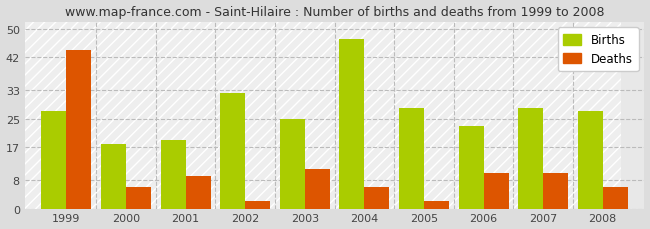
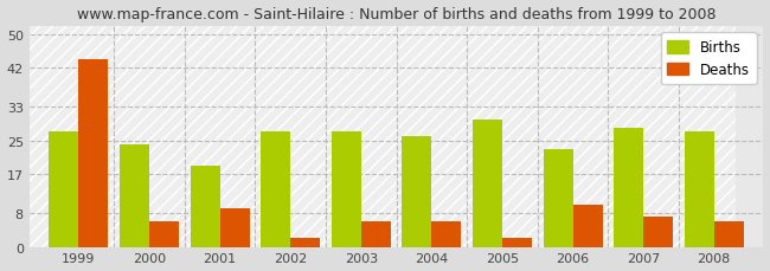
Births/2000: 18 -> 24
Births/2002: 32 -> 27
Births/2003: 25 -> 27
Deaths/2003: 11 -> 6
Births/2004: 47 -> 26
Births/2005: 28 -> 30
Deaths/2007: 10 -> 7
